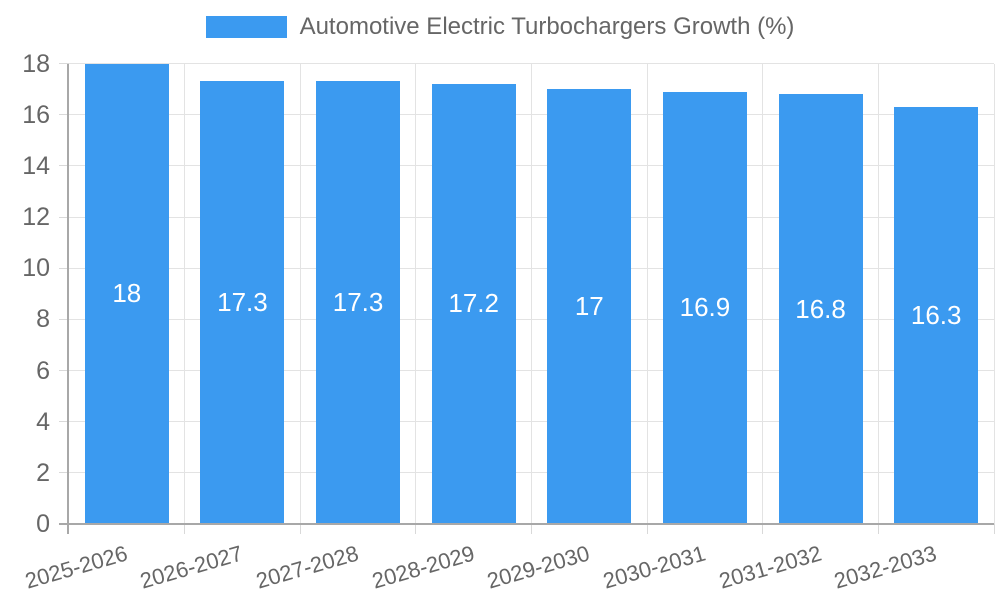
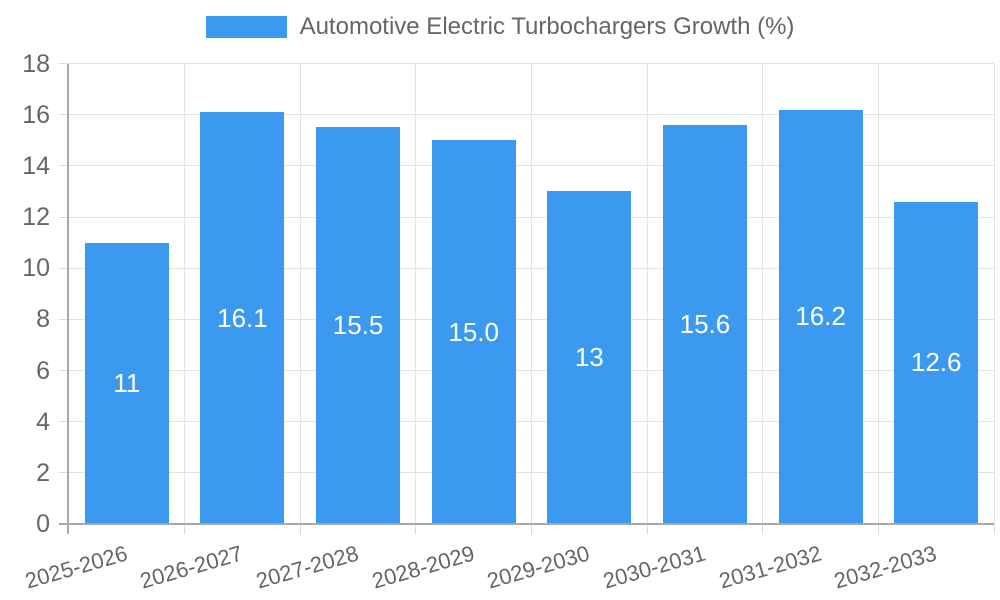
2025-2026: 18 -> 11
2026-2027: 17.3 -> 16.1
2027-2028: 17.3 -> 15.5
2028-2029: 17.2 -> 15.0
2029-2030: 17 -> 13
2030-2031: 16.9 -> 15.6
2031-2032: 16.8 -> 16.2
2032-2033: 16.3 -> 12.6
